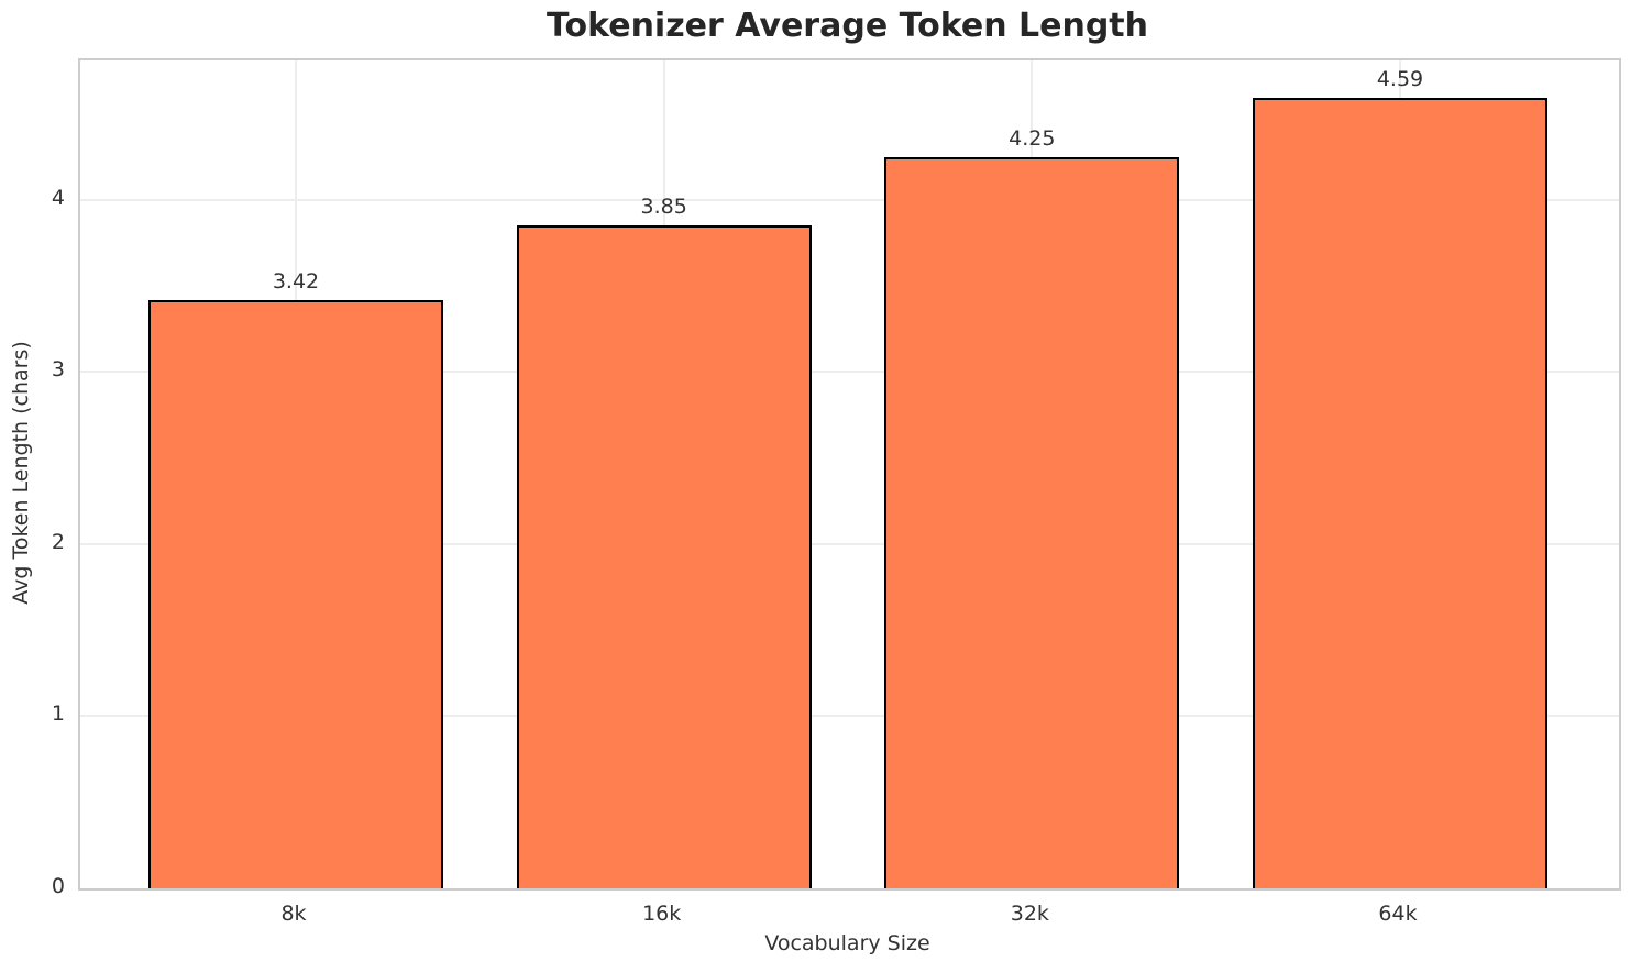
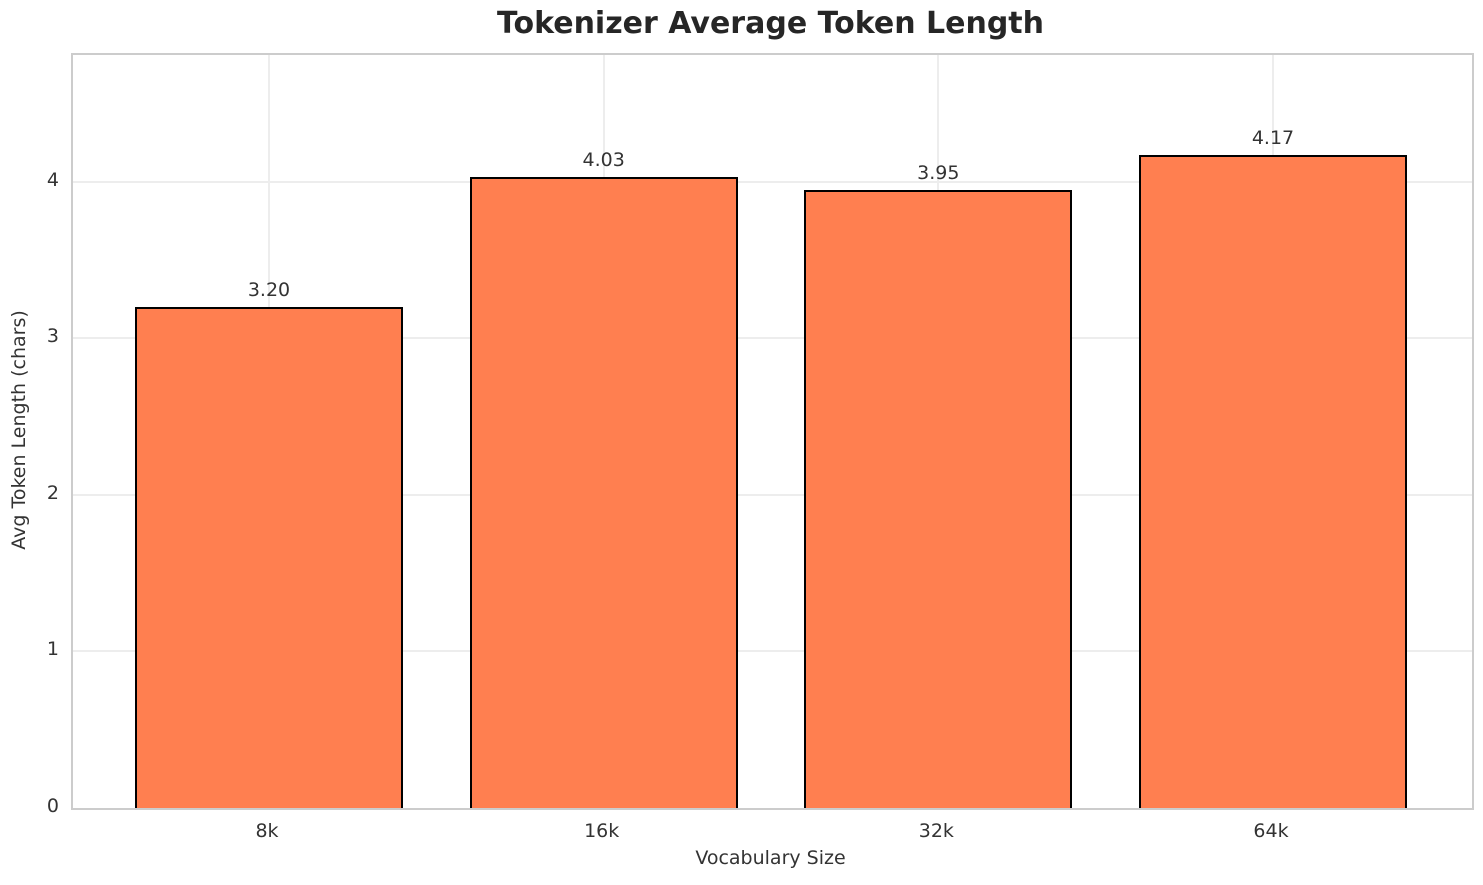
8k: 3.42 -> 3.20
16k: 3.85 -> 4.03
32k: 4.25 -> 3.95
64k: 4.59 -> 4.17
